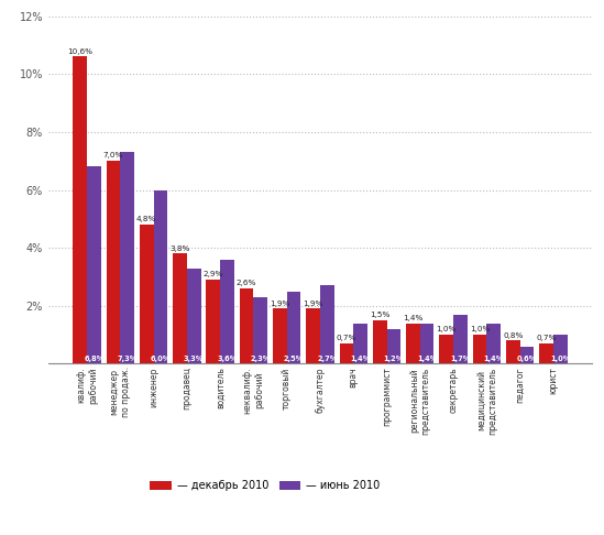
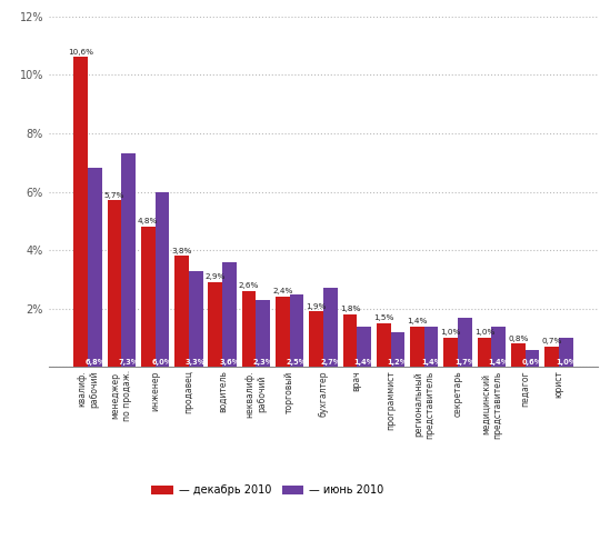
— декабрь 2010/менеджер по продаж.: 7,0% -> 5,7%
— декабрь 2010/торговый: 1,9% -> 2,4%
— декабрь 2010/врач: 0,7% -> 1,8%
